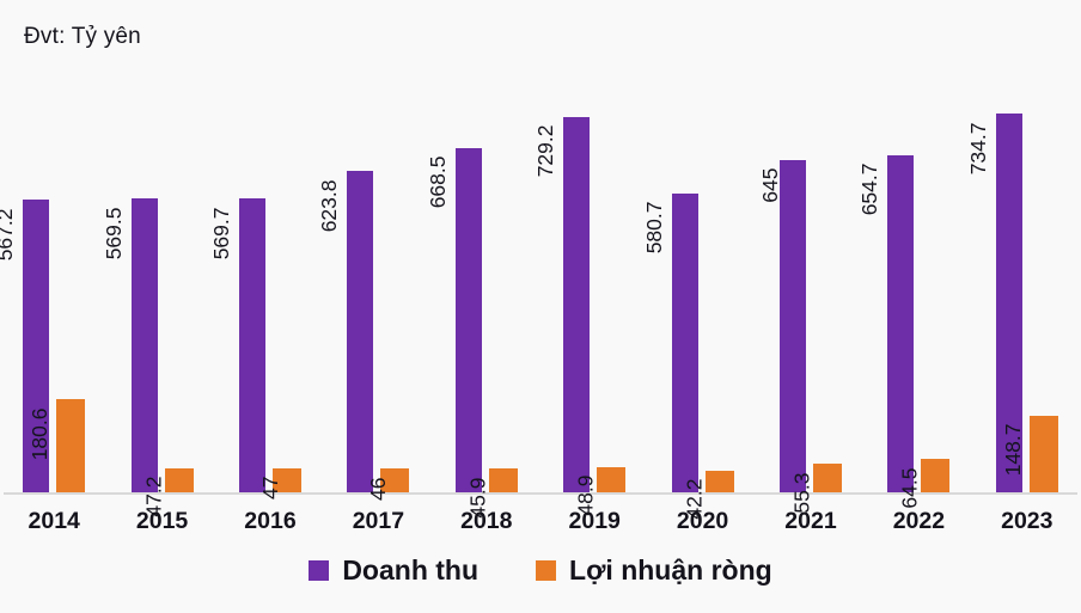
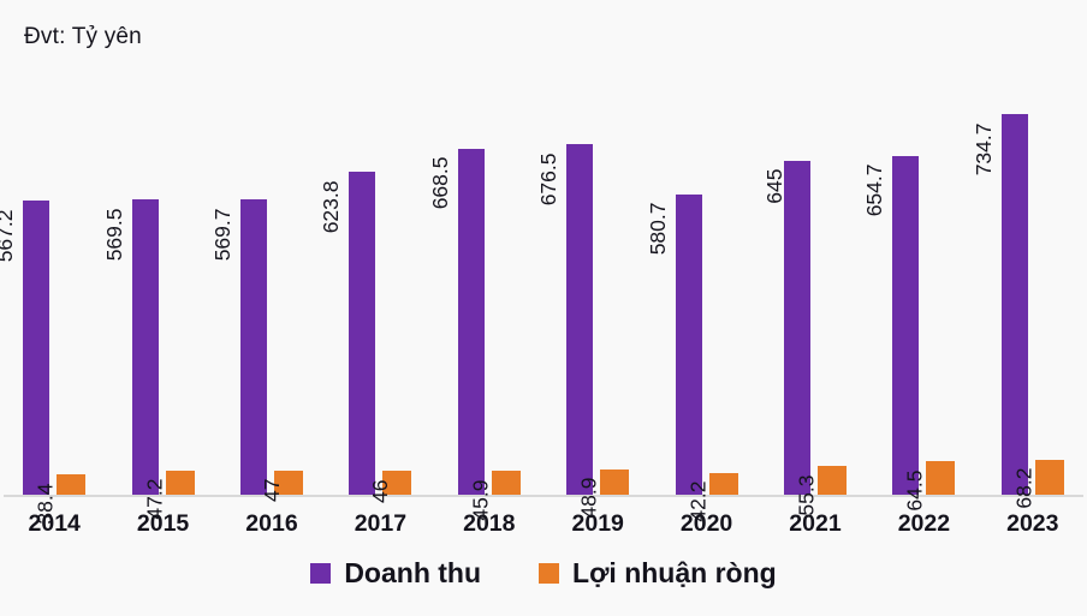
Lợi nhuận ròng/2014: 180.6 -> 38.4
Doanh thu/2019: 729.2 -> 676.5
Lợi nhuận ròng/2023: 148.7 -> 68.2
